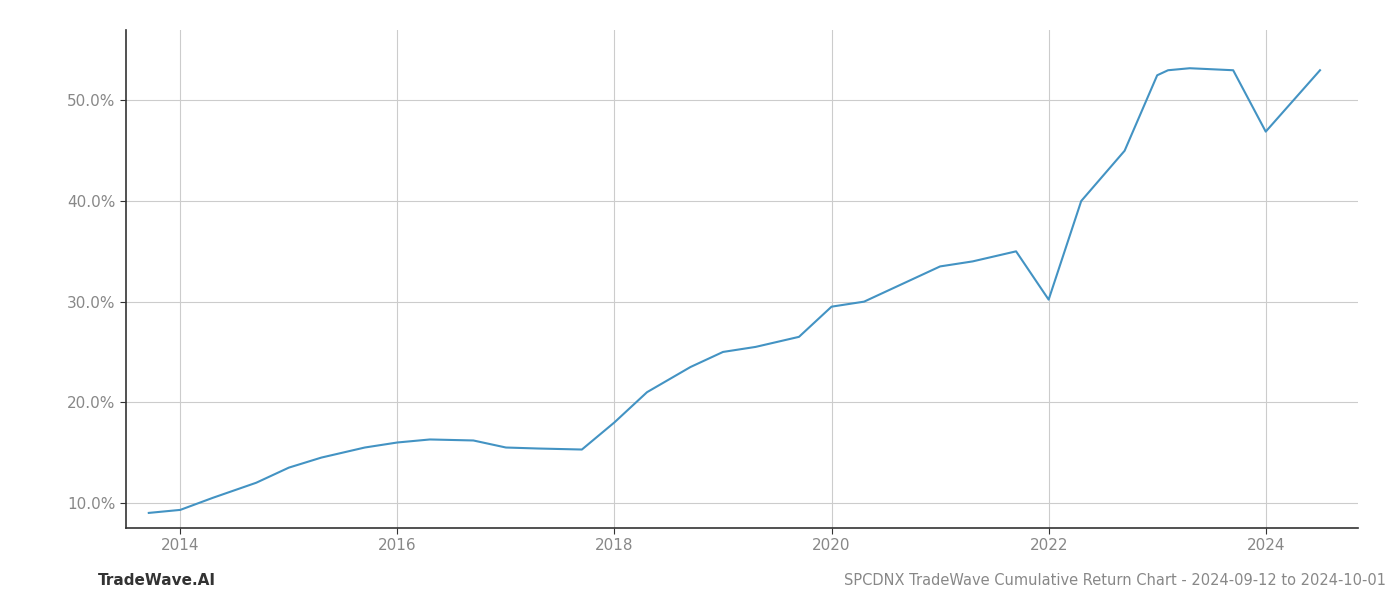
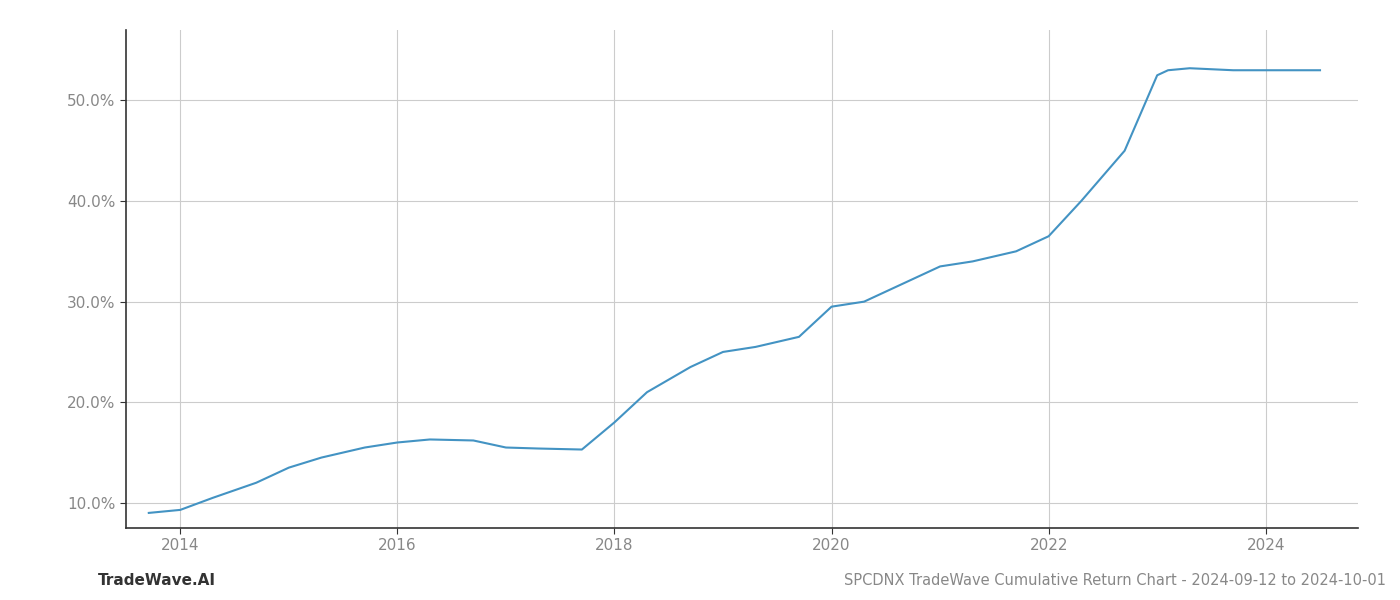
2022: 30.2% -> 36.5%
2024: 46.9% -> 53.0%
